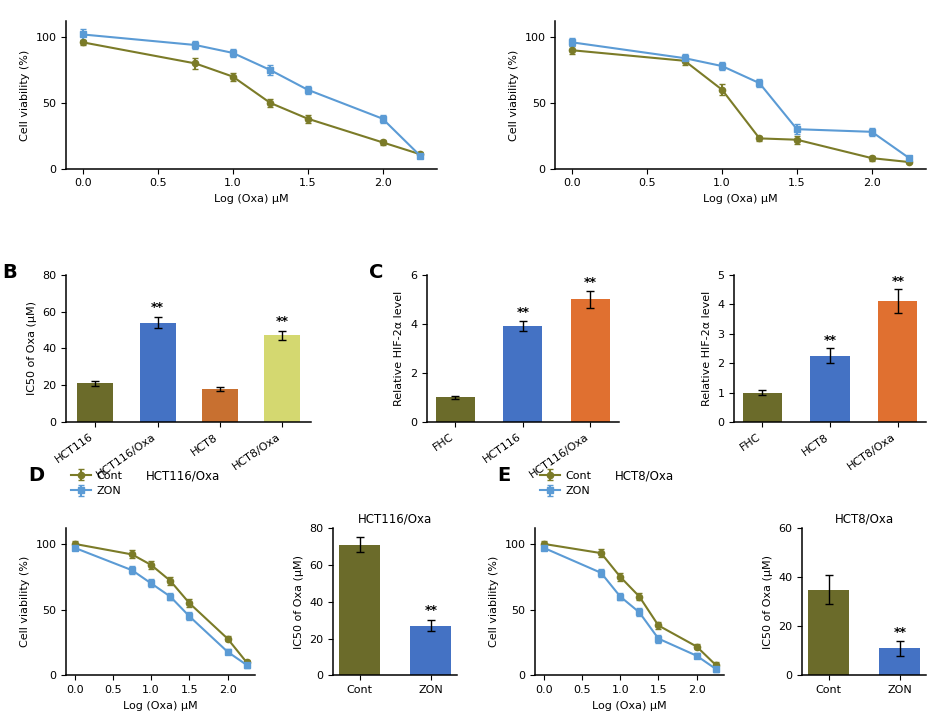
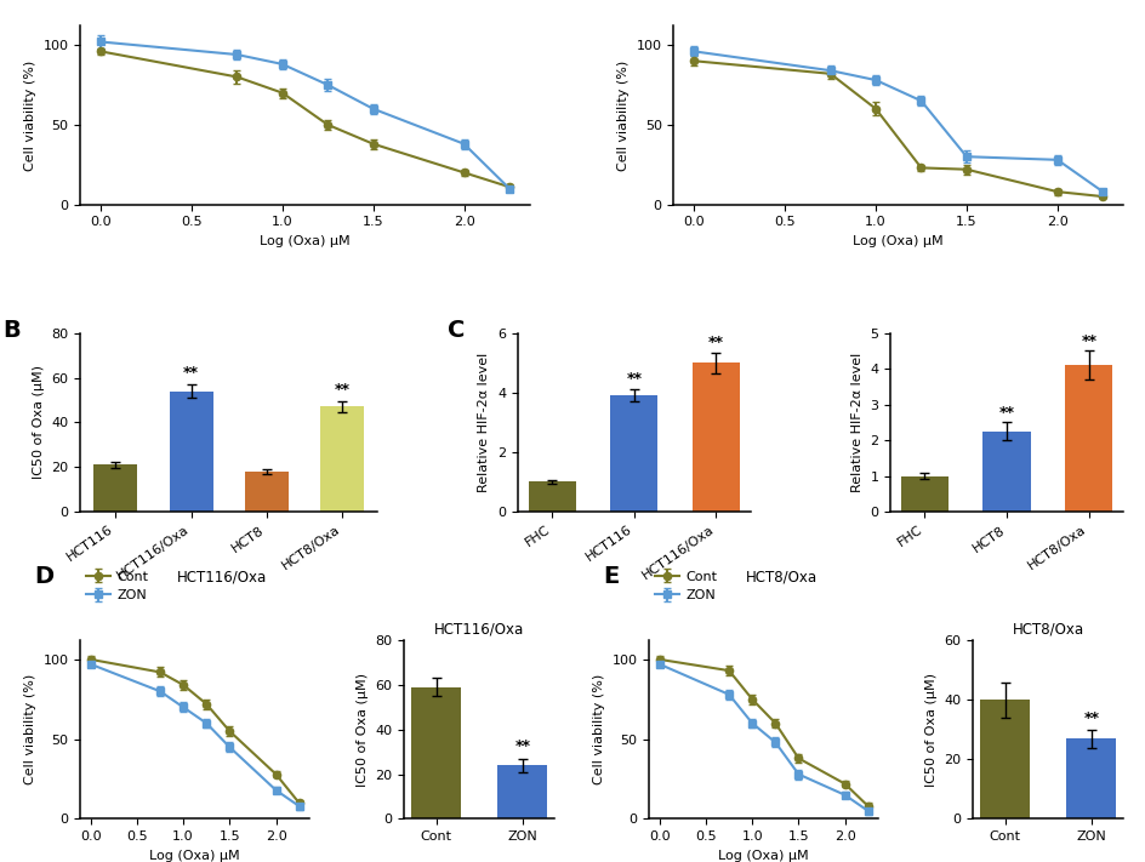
HCT116/Oxa/Cont: 71 -> 59
HCT116/Oxa/ZON: 27 -> 24
HCT8/Oxa/Cont: 35 -> 40
HCT8/Oxa/ZON: 11 -> 27
